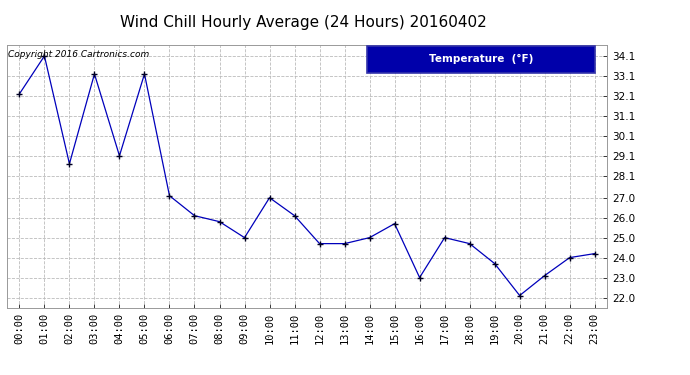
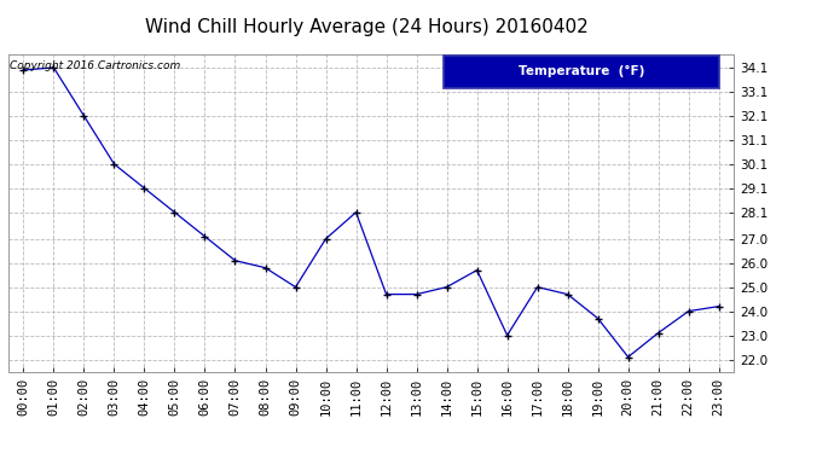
00:00: 32.2 -> 34.0
02:00: 28.7 -> 32.1
03:00: 33.2 -> 30.1
05:00: 33.2 -> 28.1
11:00: 26.1 -> 28.1
